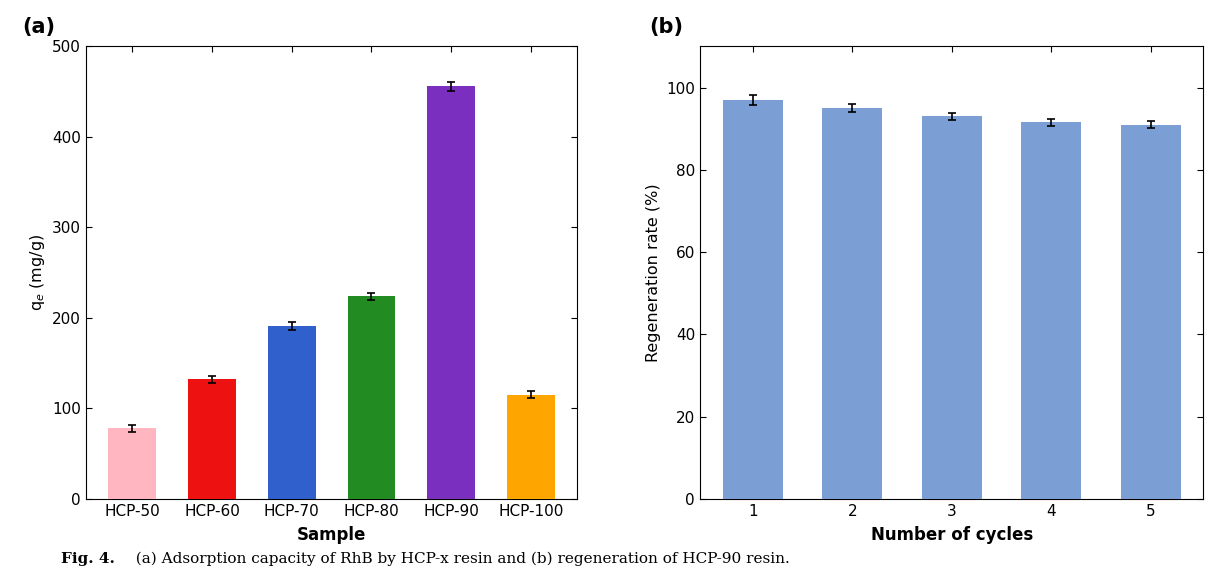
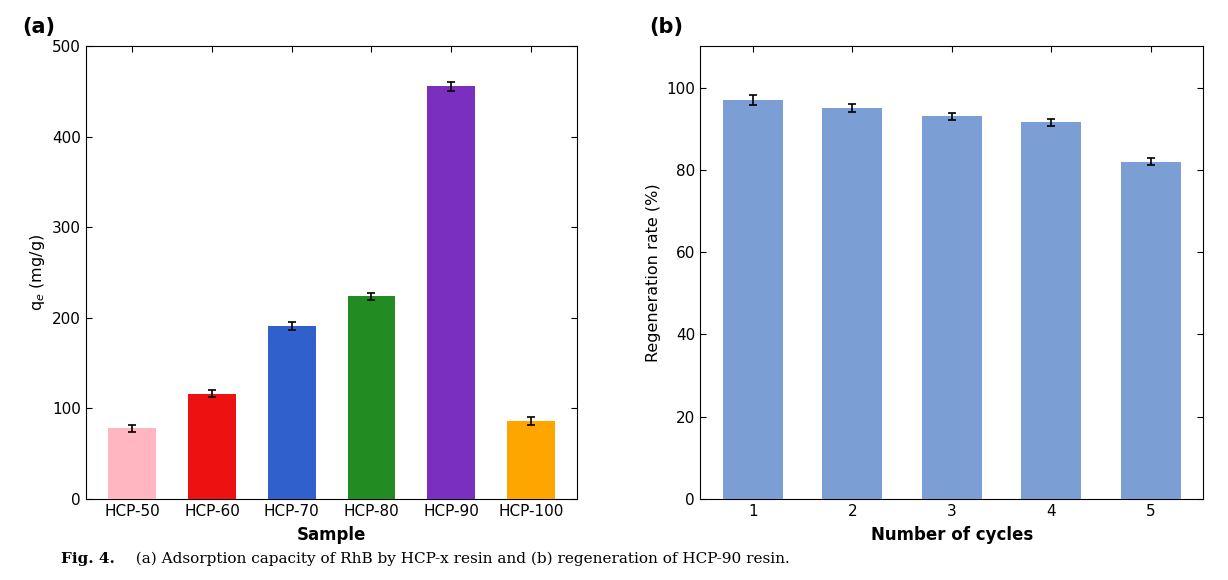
HCP-60: 132 -> 116
HCP-100: 115 -> 86
5: 91.0 -> 82.0
